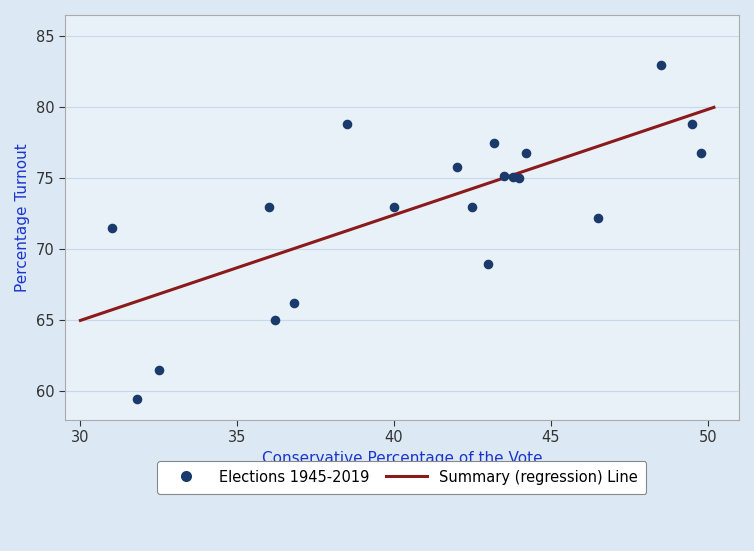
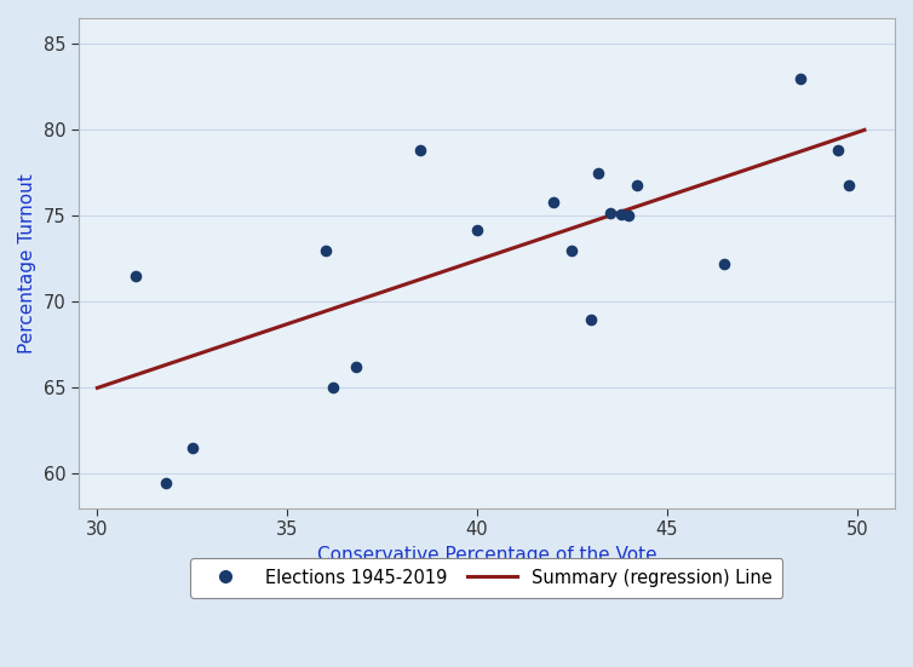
40: 73.0 -> 74.2
